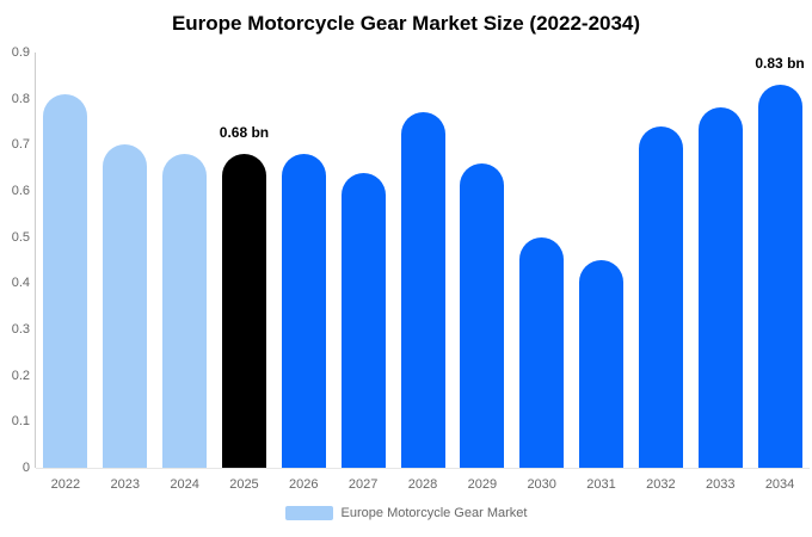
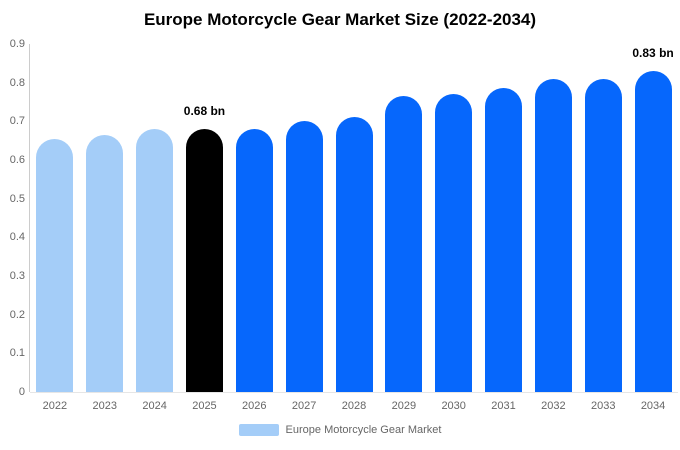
2022: 0.81 -> 0.66
2023: 0.70 -> 0.67
2027: 0.64 -> 0.70
2028: 0.77 -> 0.71
2029: 0.66 -> 0.77
2030: 0.50 -> 0.77
2031: 0.45 -> 0.79
2032: 0.74 -> 0.81
2033: 0.78 -> 0.81
